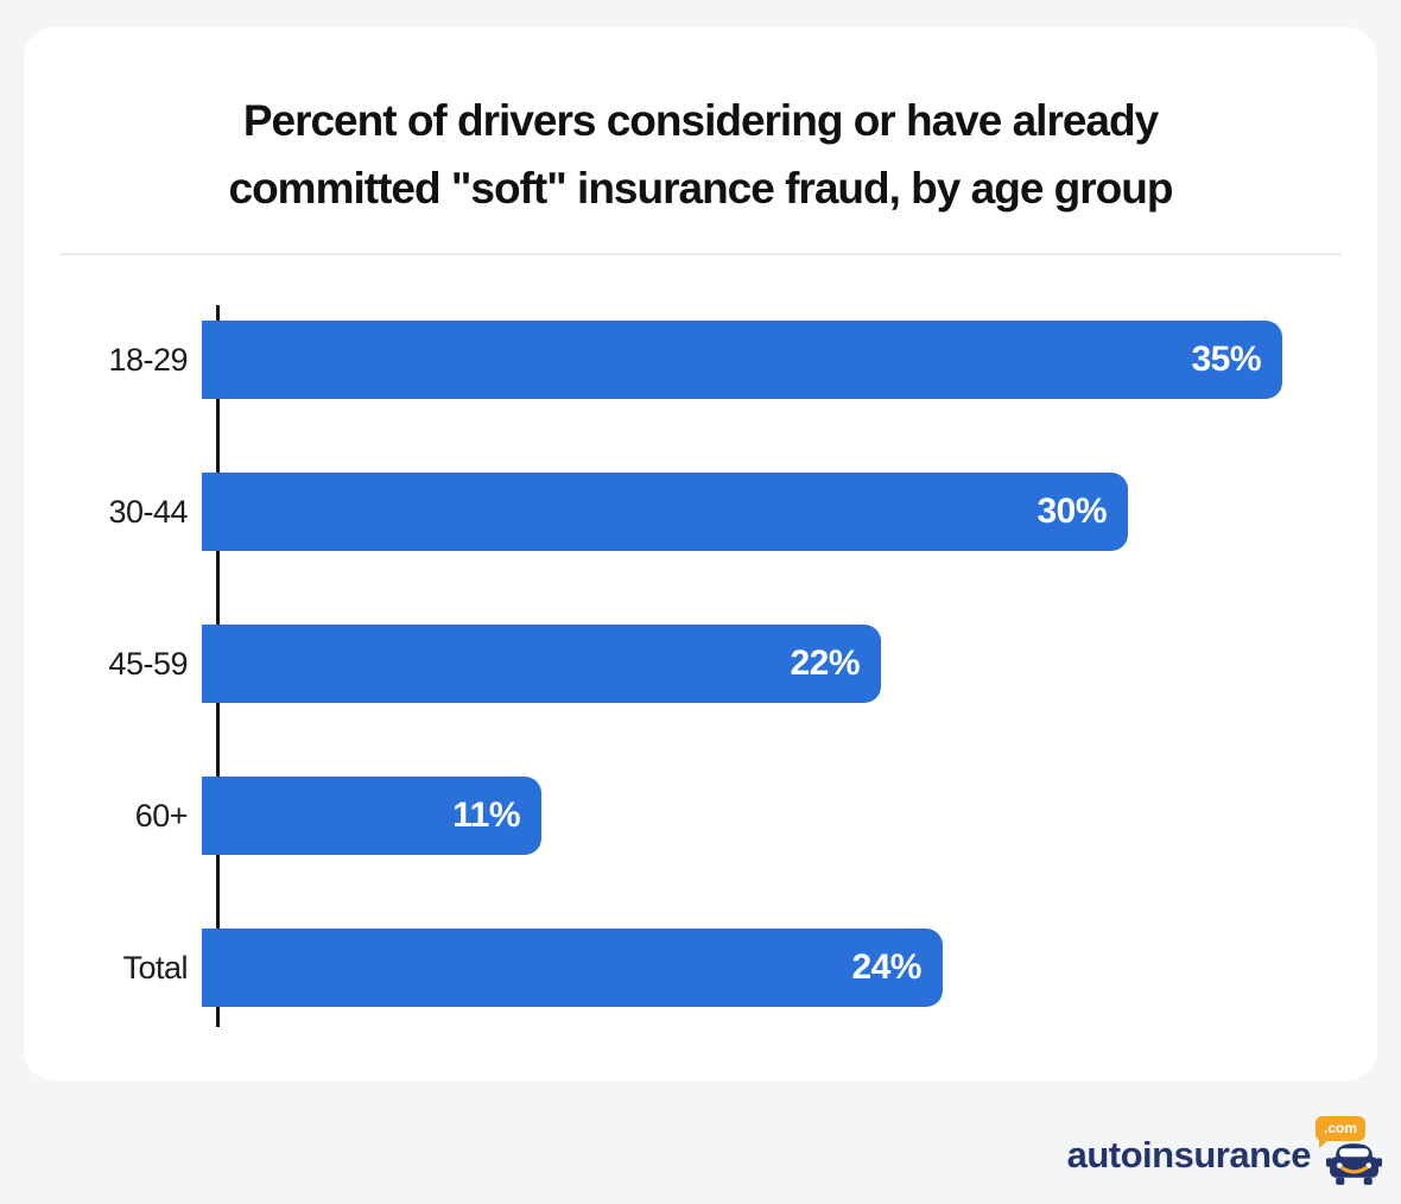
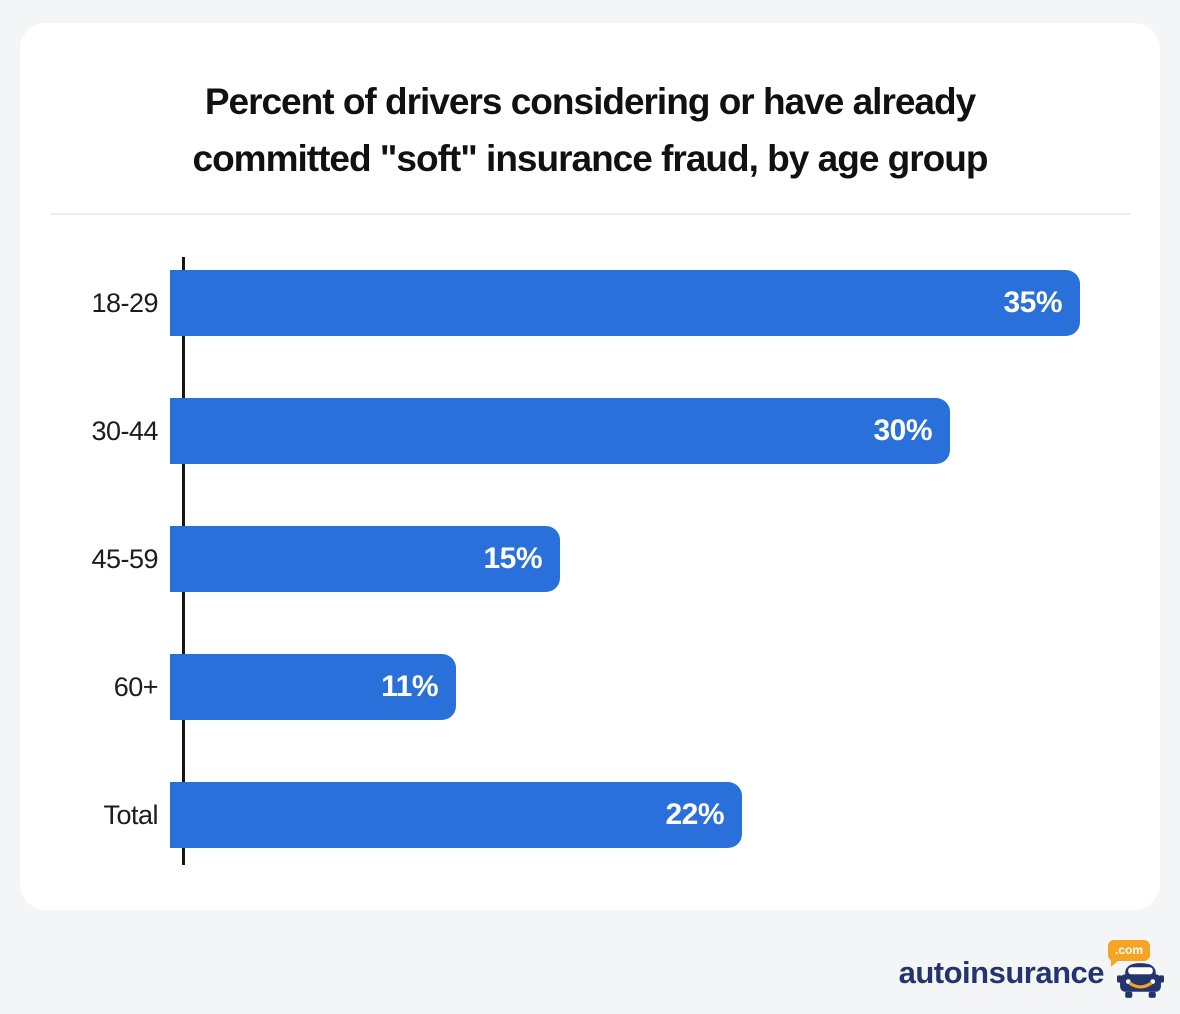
45-59: 22% -> 15%
Total: 24% -> 22%
